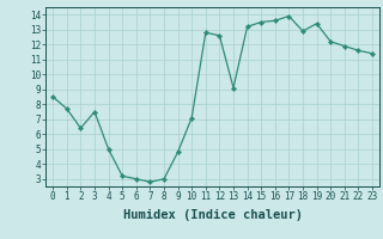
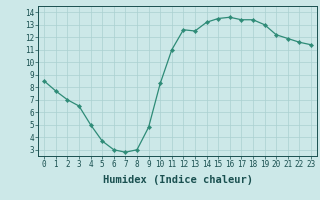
2: 6.4 -> 7.0
3: 7.5 -> 6.5
5: 3.2 -> 3.7
10: 7.1 -> 8.3
11: 12.8 -> 11.0
13: 9.1 -> 12.5
17: 13.9 -> 13.4
18: 12.9 -> 13.4
19: 13.4 -> 13.0
